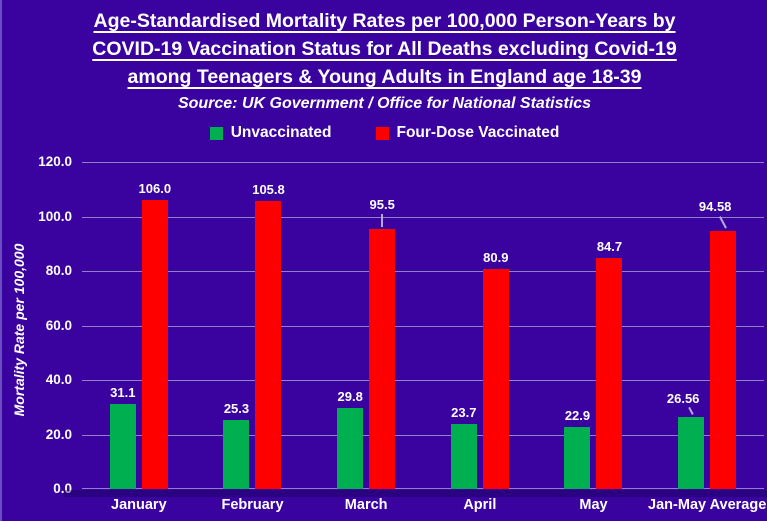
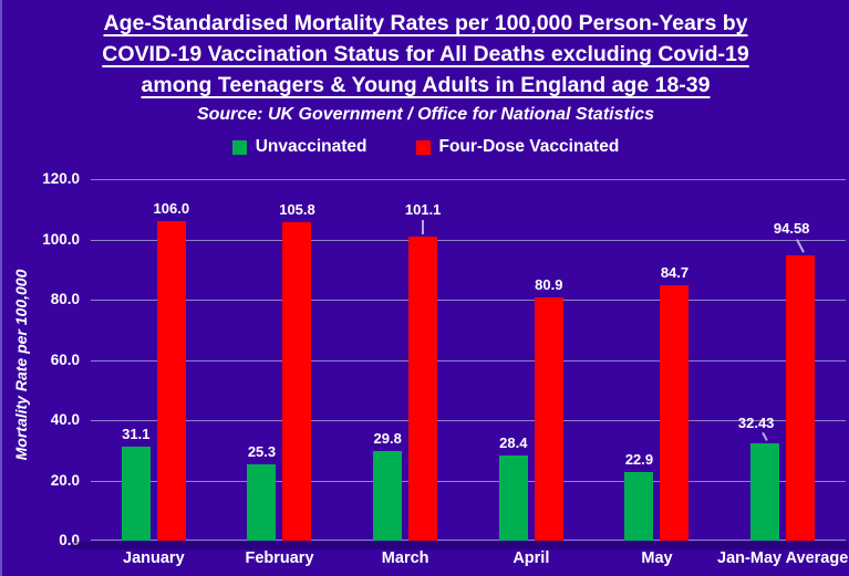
Four-Dose Vaccinated/March: 95.5 -> 101.1
Unvaccinated/April: 23.7 -> 28.4
Unvaccinated/Jan-May Average: 26.56 -> 32.43
